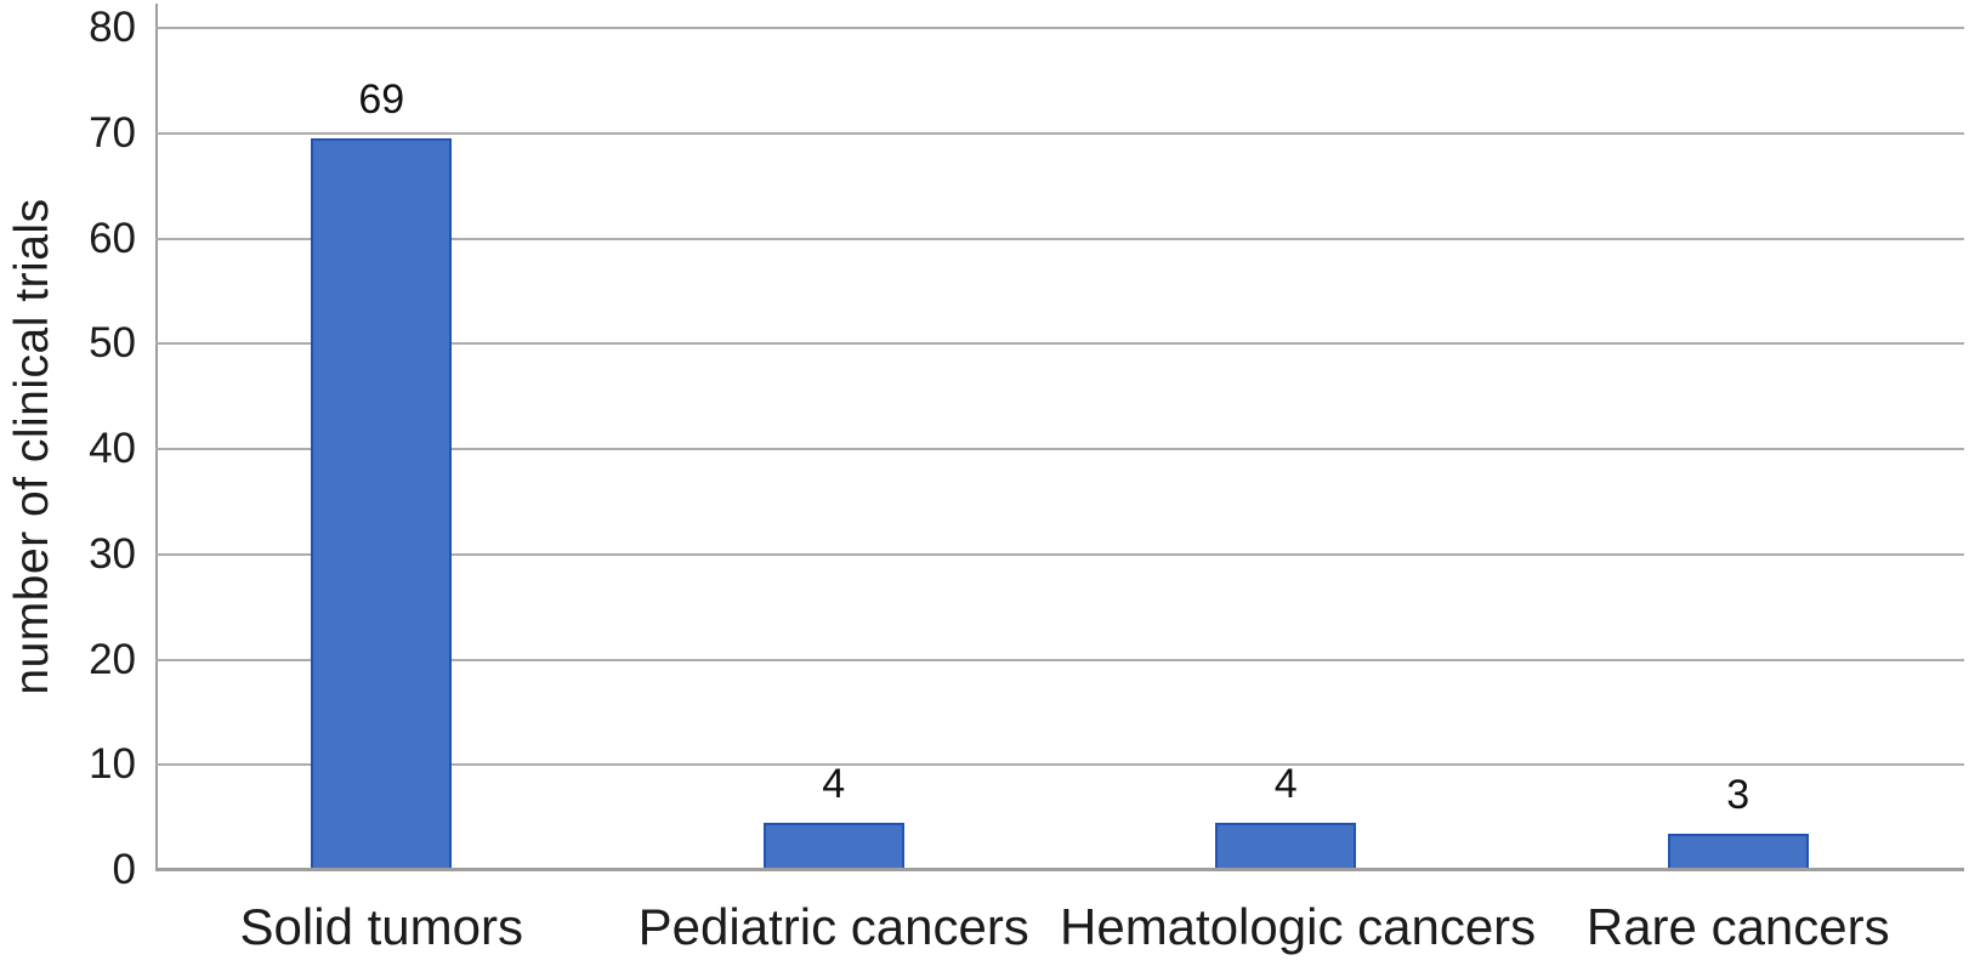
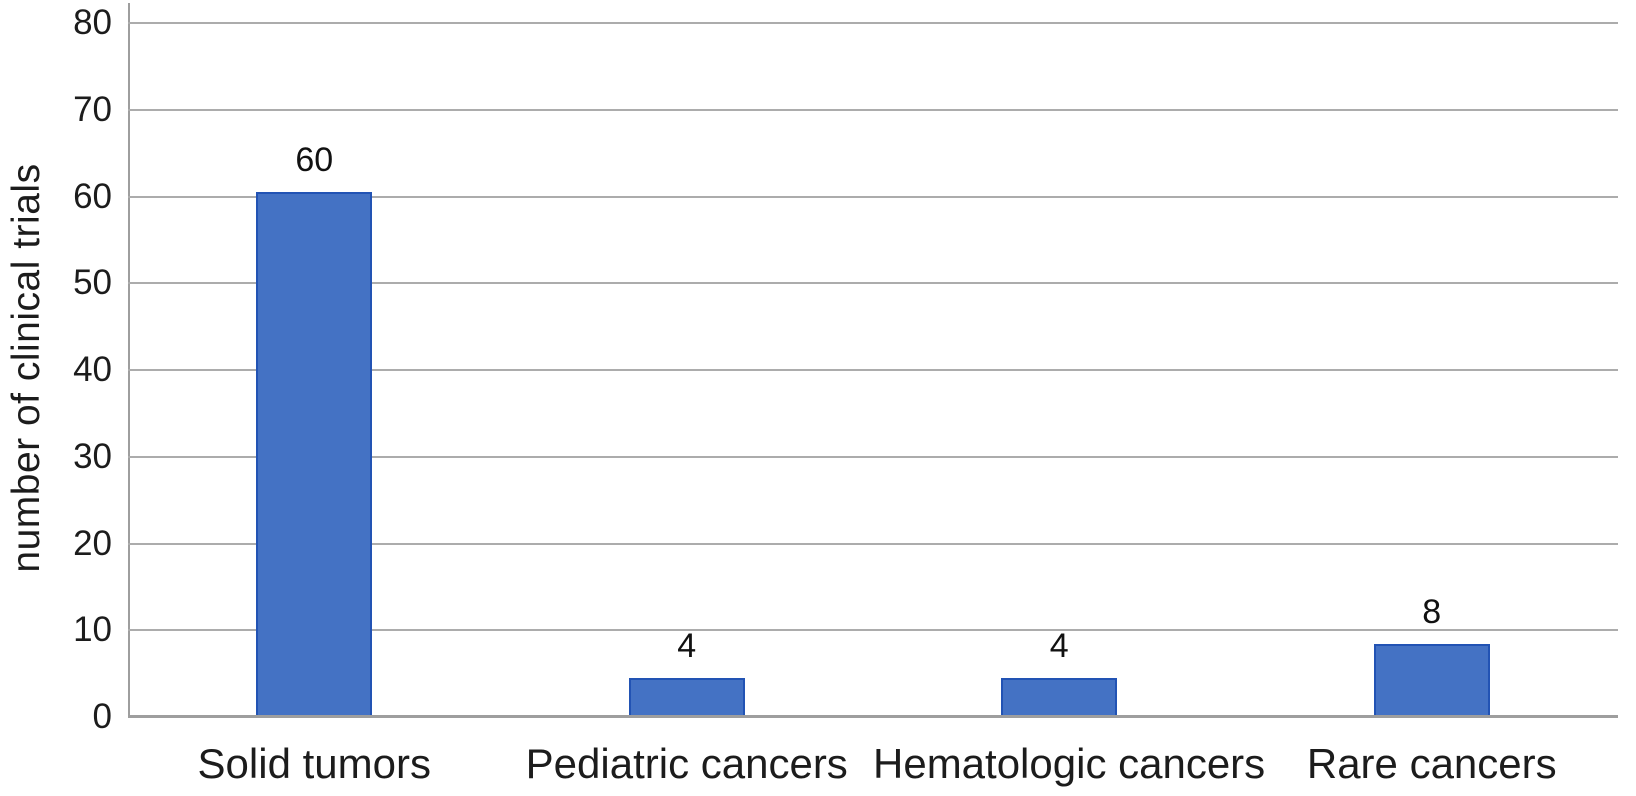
Solid tumors: 69 -> 60
Rare cancers: 3 -> 8
